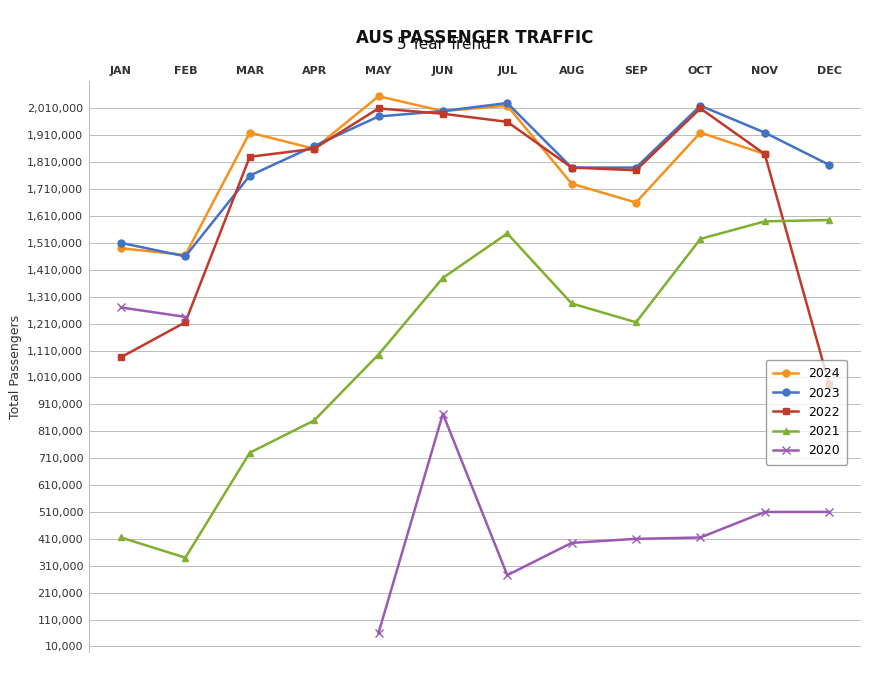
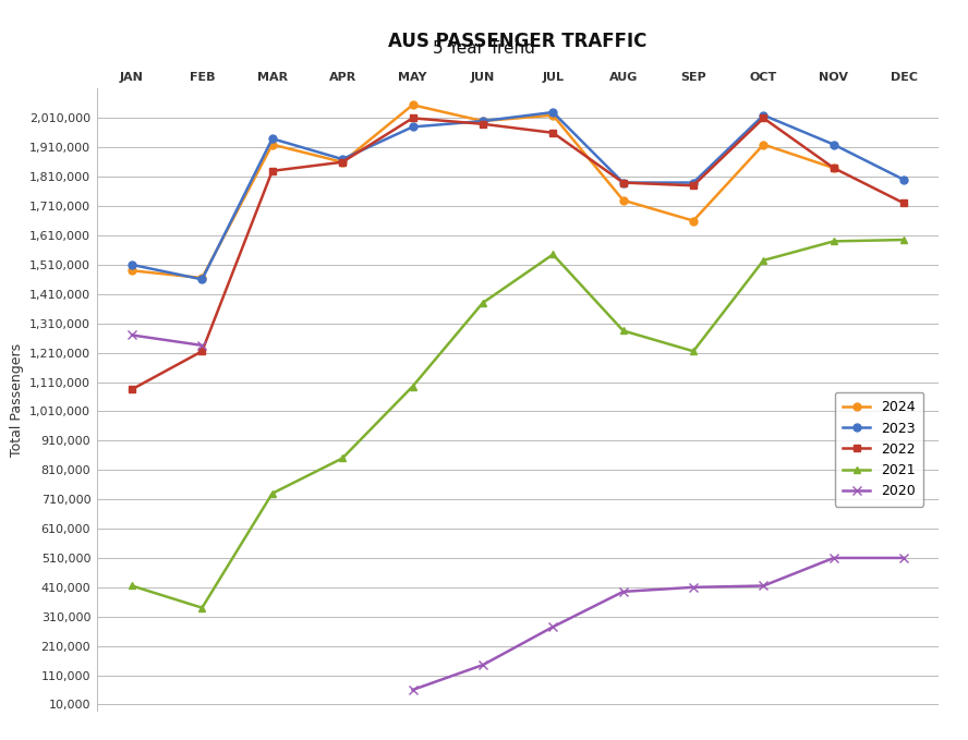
2023/MAR: 1,760,000 -> 1,940,000
2020/JUN: 875,000 -> 145,000
2022/DEC: 985,000 -> 1,720,000
